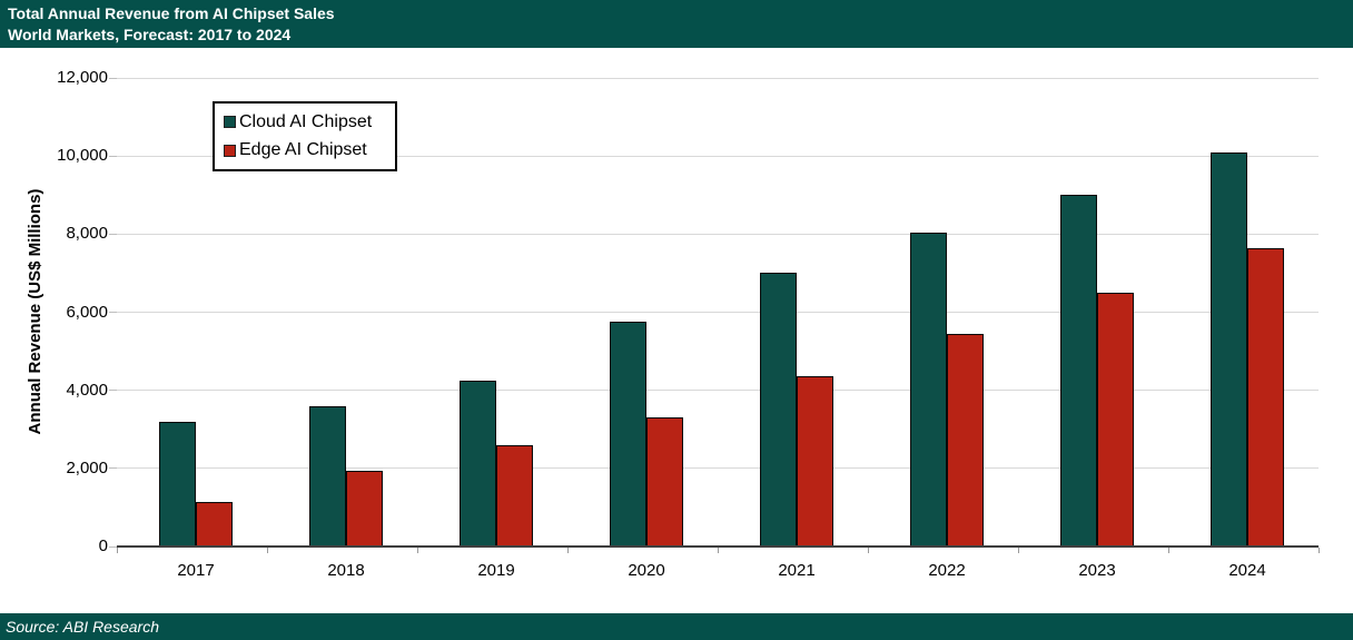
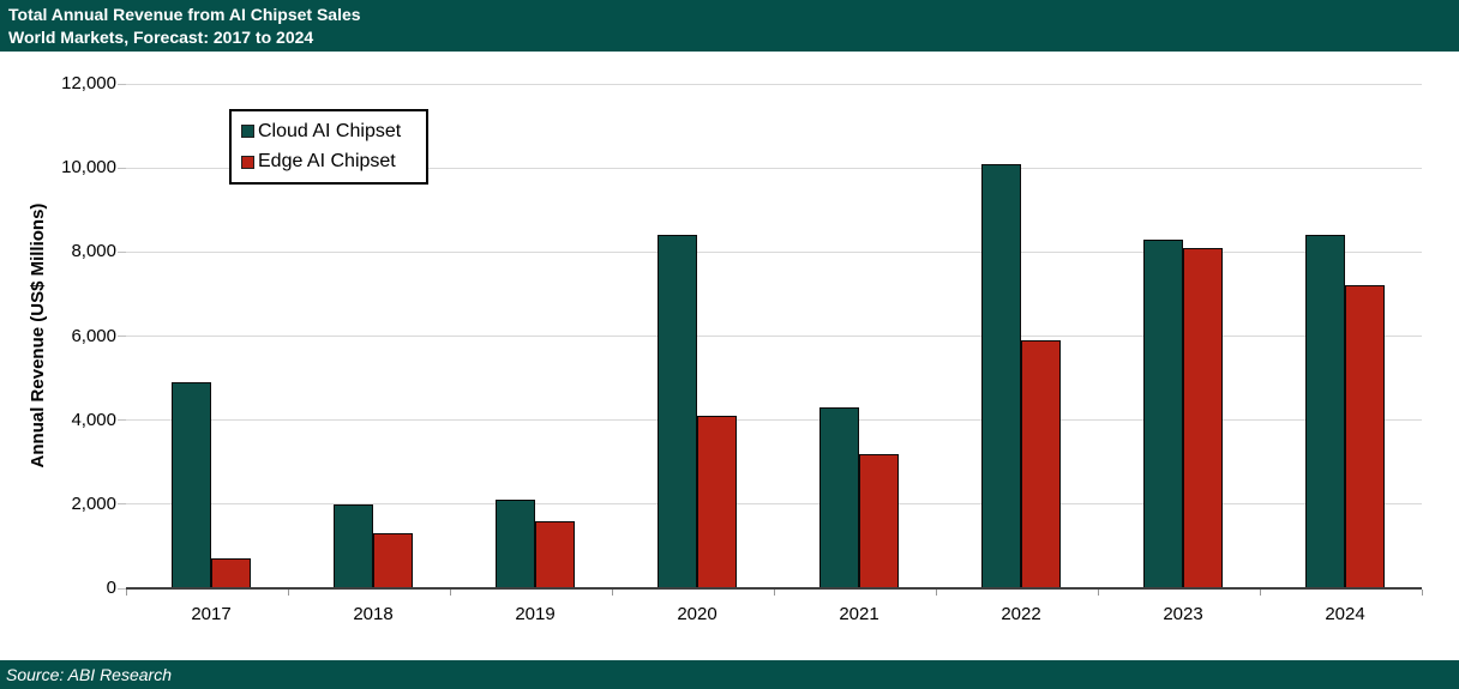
Cloud AI Chipset/2017: 3200 -> 4900
Edge AI Chipset/2017: 1200 -> 700
Cloud AI Chipset/2018: 3600 -> 2000
Edge AI Chipset/2018: 2000 -> 1300
Cloud AI Chipset/2019: 4200 -> 2100
Edge AI Chipset/2019: 2600 -> 1600
Cloud AI Chipset/2020: 5800 -> 8400
Edge AI Chipset/2020: 3300 -> 4100
Cloud AI Chipset/2021: 7000 -> 4300
Edge AI Chipset/2021: 4400 -> 3200
Cloud AI Chipset/2022: 8000 -> 10100
Edge AI Chipset/2022: 5400 -> 5900
Cloud AI Chipset/2023: 9000 -> 8300
Edge AI Chipset/2023: 6500 -> 8100
Cloud AI Chipset/2024: 10100 -> 8400
Edge AI Chipset/2024: 7600 -> 7200
